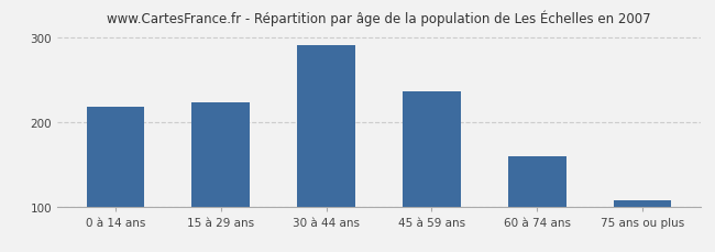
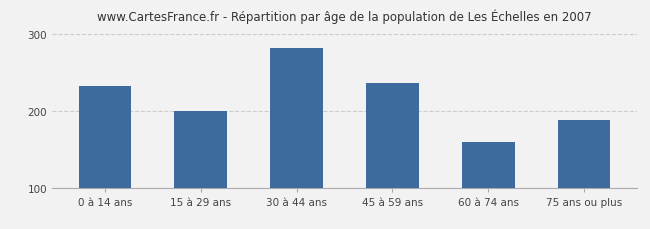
0 à 14 ans: 218 -> 232
15 à 29 ans: 224 -> 200
30 à 44 ans: 291 -> 282
75 ans ou plus: 107 -> 188
